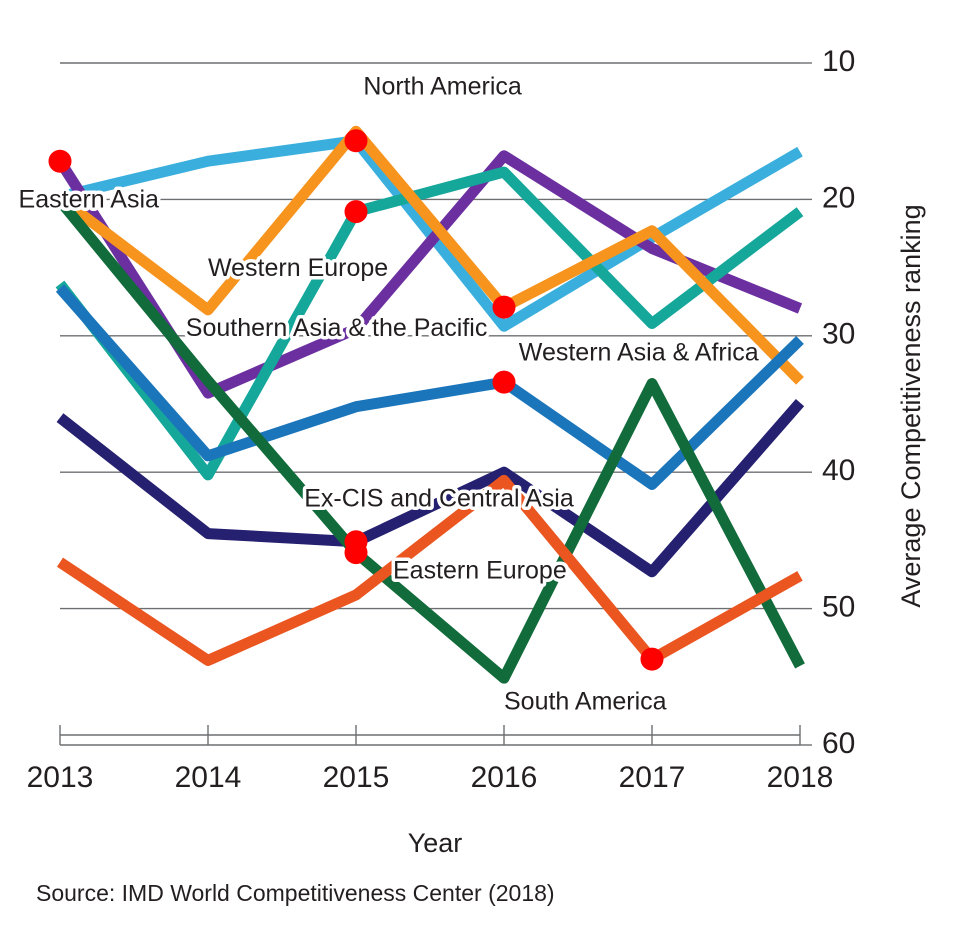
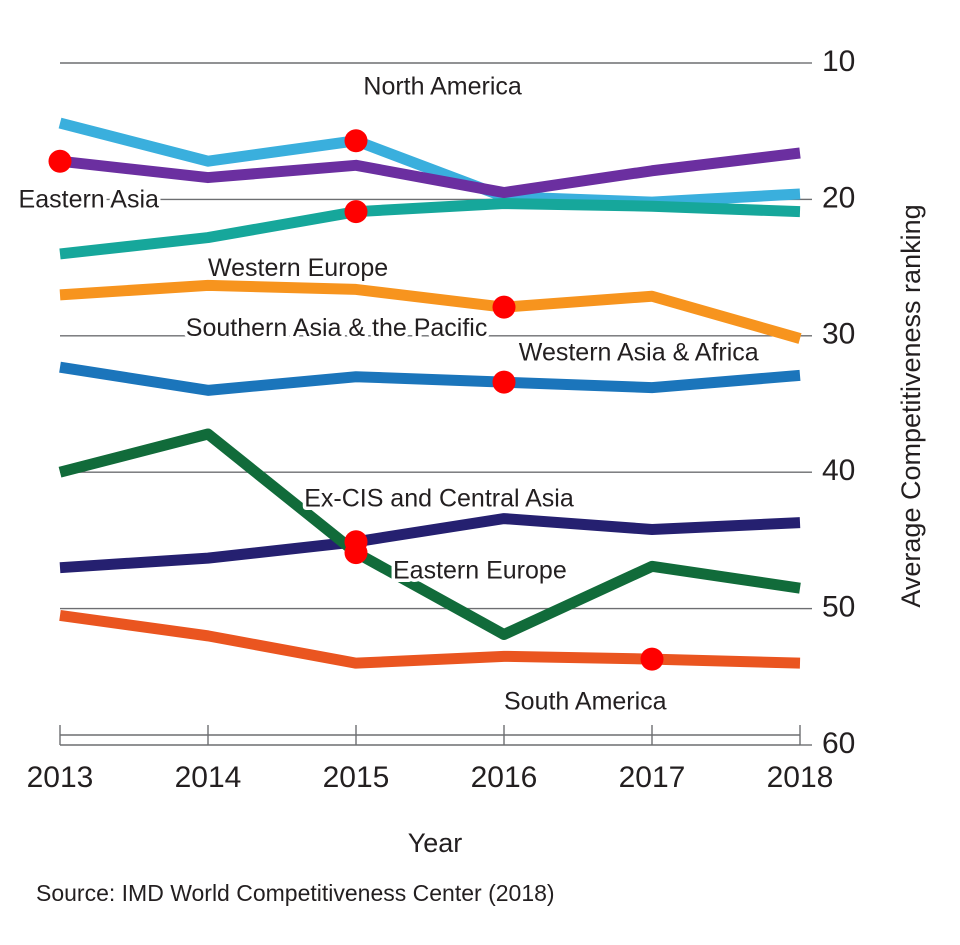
North America/2013: 19.8 -> 14.4
Western Europe/2013: 26.2 -> 24.0
Southern Asia & the Pacific/2013: 19.9 -> 27.0
Western Asia & Africa/2013: 26.5 -> 32.3
Ex-CIS and Central Asia/2013: 36.0 -> 47.0
Eastern Europe/2013: 20.1 -> 40.0
South America/2013: 46.6 -> 50.5
Eastern Asia/2014: 34.2 -> 18.4
Western Europe/2014: 40.2 -> 22.8
Southern Asia & the Pacific/2014: 28.1 -> 26.3
Western Asia & Africa/2014: 38.8 -> 34.0
Ex-CIS and Central Asia/2014: 44.5 -> 46.3
Eastern Europe/2014: 33.3 -> 37.2
South America/2014: 53.8 -> 52.0
Eastern Asia/2015: 29.5 -> 17.5
Southern Asia & the Pacific/2015: 15.0 -> 26.6
Western Asia & Africa/2015: 35.2 -> 33.0
South America/2015: 49.0 -> 54.0
North America/2016: 29.3 -> 19.8
Eastern Asia/2016: 16.8 -> 19.5
Western Europe/2016: 18.0 -> 20.3
Ex-CIS and Central Asia/2016: 40.0 -> 43.4
Eastern Europe/2016: 55.1 -> 51.9
South America/2016: 40.6 -> 53.5
North America/2017: 22.8 -> 20.2
Eastern Asia/2017: 23.6 -> 17.9
Western Europe/2017: 29.1 -> 20.5
Southern Asia & the Pacific/2017: 22.3 -> 27.1
Western Asia & Africa/2017: 40.9 -> 33.8
Ex-CIS and Central Asia/2017: 47.3 -> 44.2
Eastern Europe/2017: 33.5 -> 46.9
North America/2018: 16.5 -> 19.6
Eastern Asia/2018: 28.0 -> 16.6
Southern Asia & the Pacific/2018: 33.3 -> 30.2
Western Asia & Africa/2018: 30.3 -> 32.9
Ex-CIS and Central Asia/2018: 34.9 -> 43.7
Eastern Europe/2018: 54.2 -> 48.5
South America/2018: 47.6 -> 54.0
